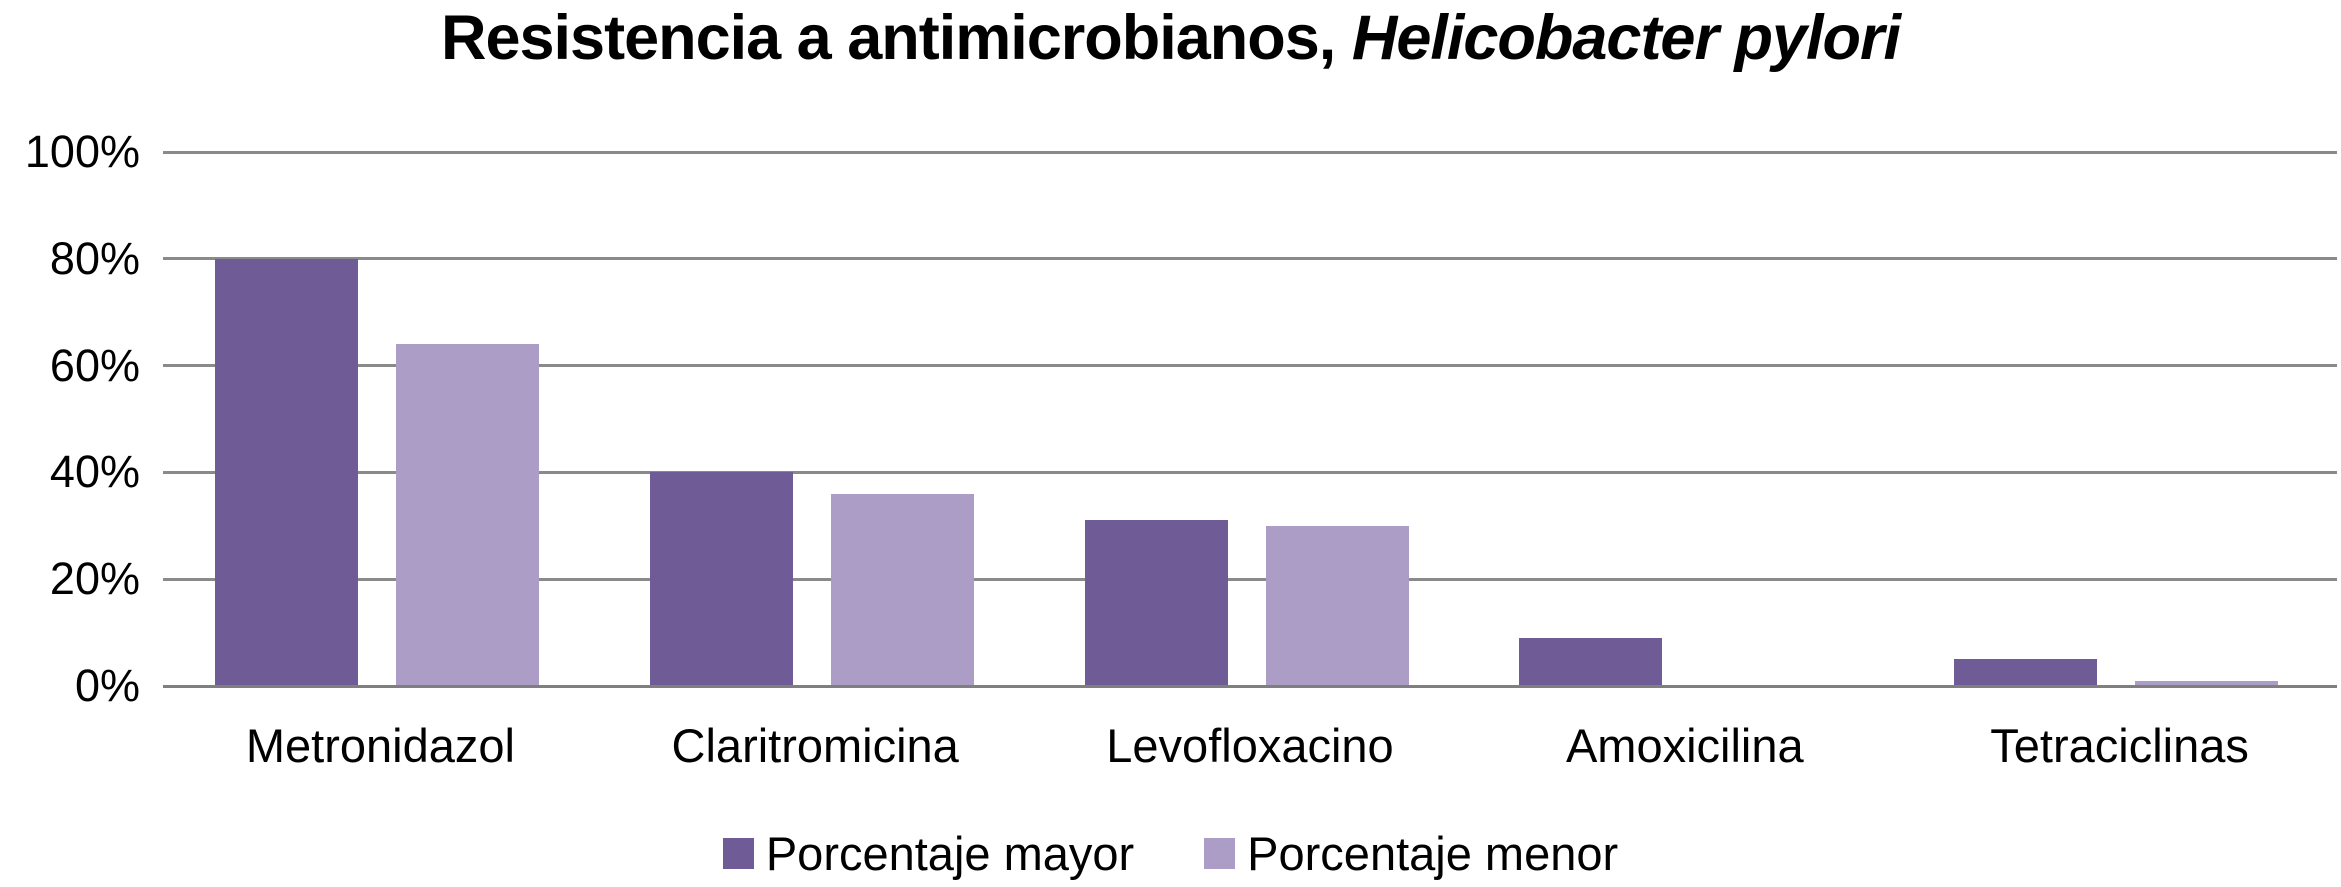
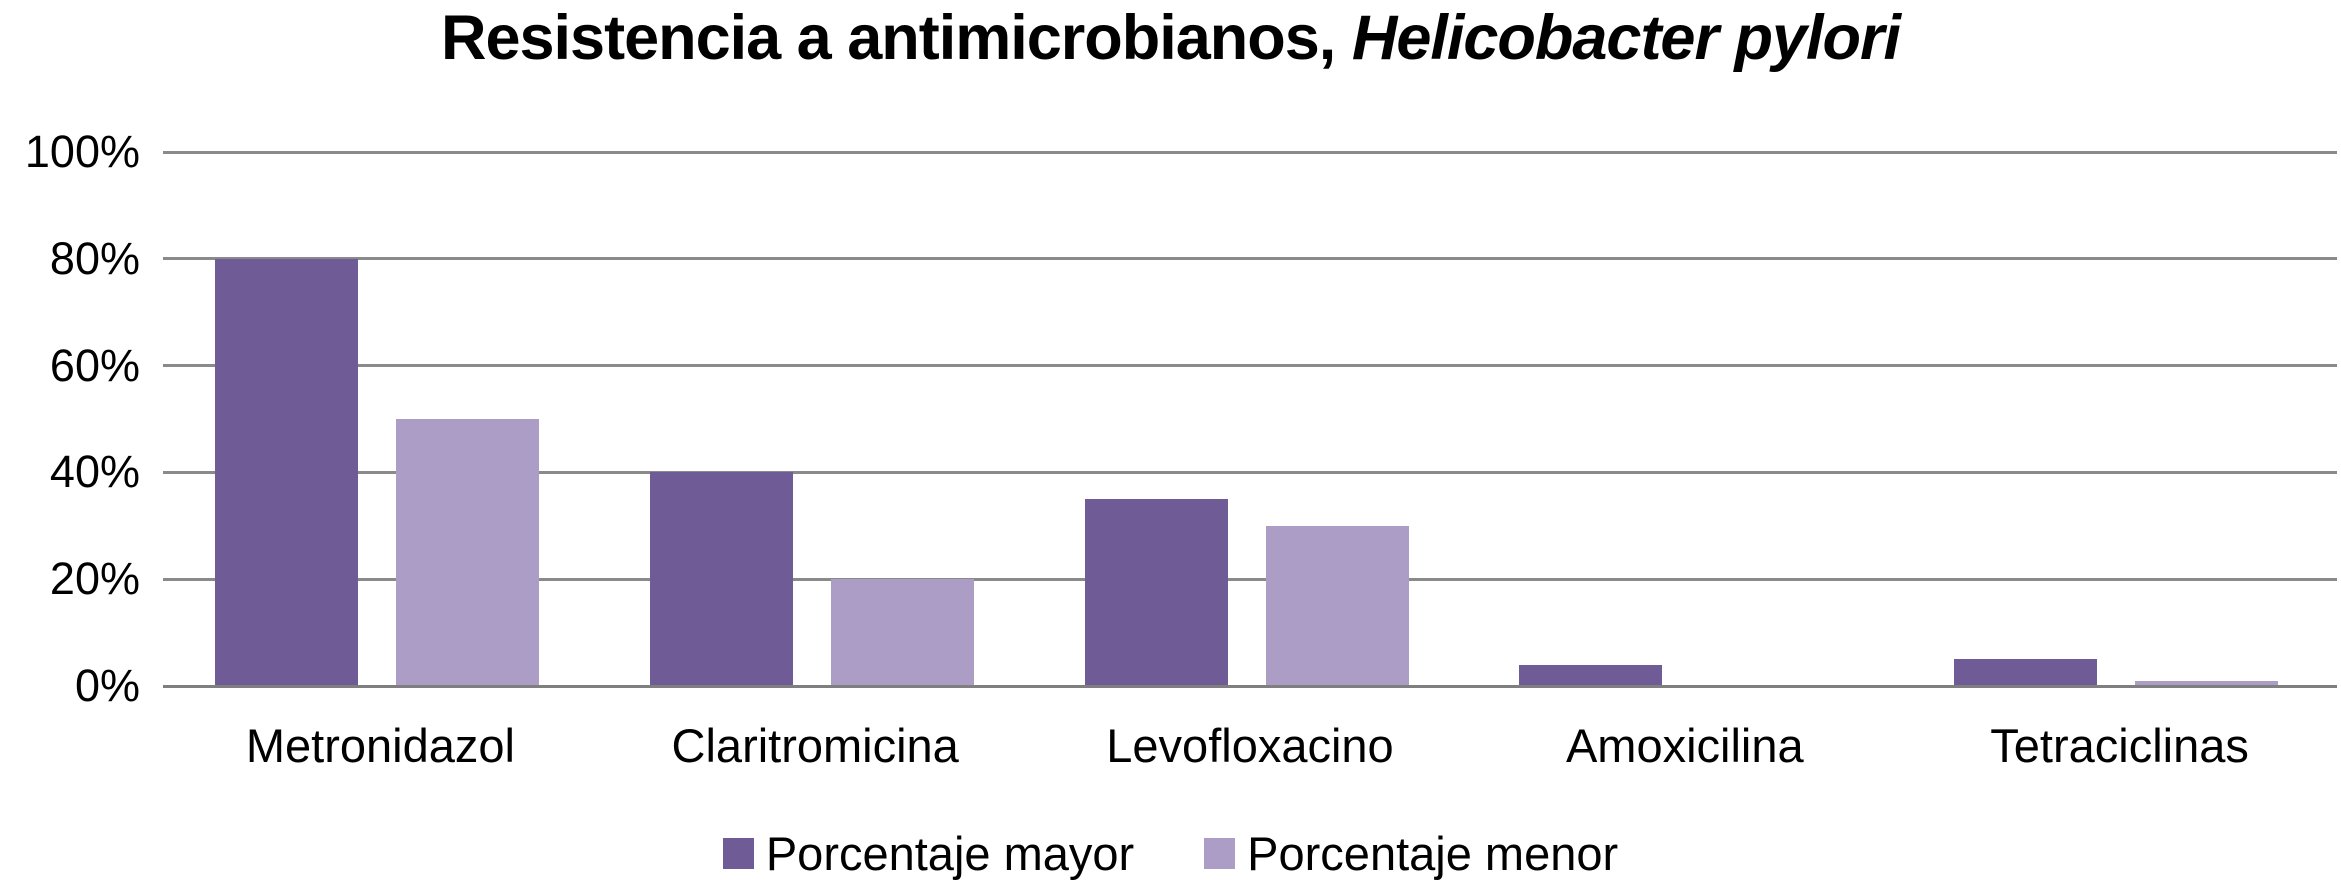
Porcentaje menor/Metronidazol: 64% -> 50%
Porcentaje menor/Claritromicina: 36% -> 20%
Porcentaje mayor/Levofloxacino: 31% -> 35%
Porcentaje mayor/Amoxicilina: 9% -> 4%
